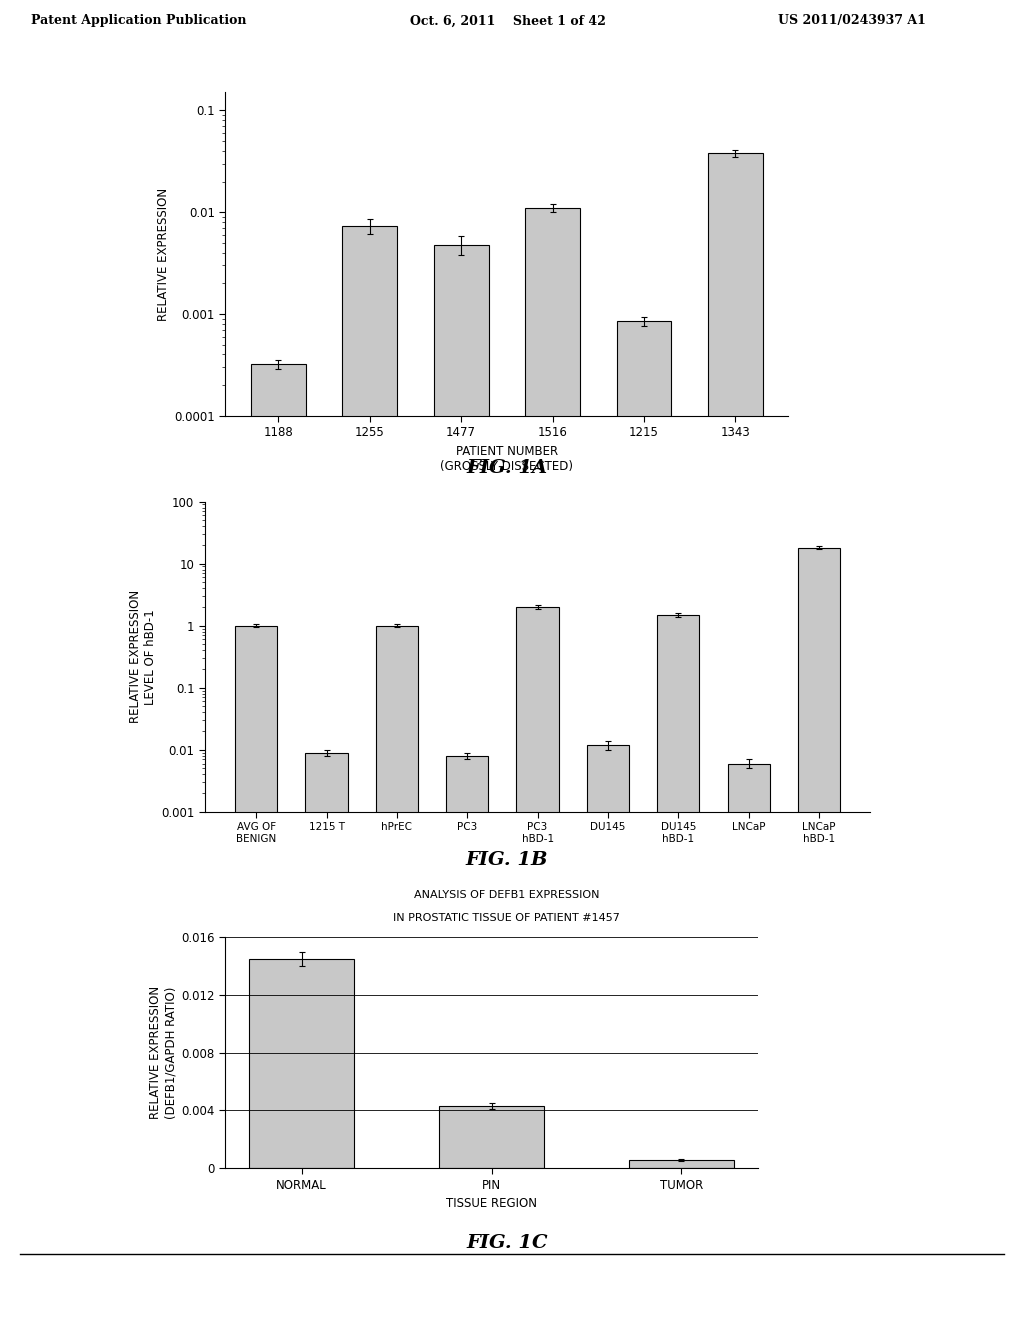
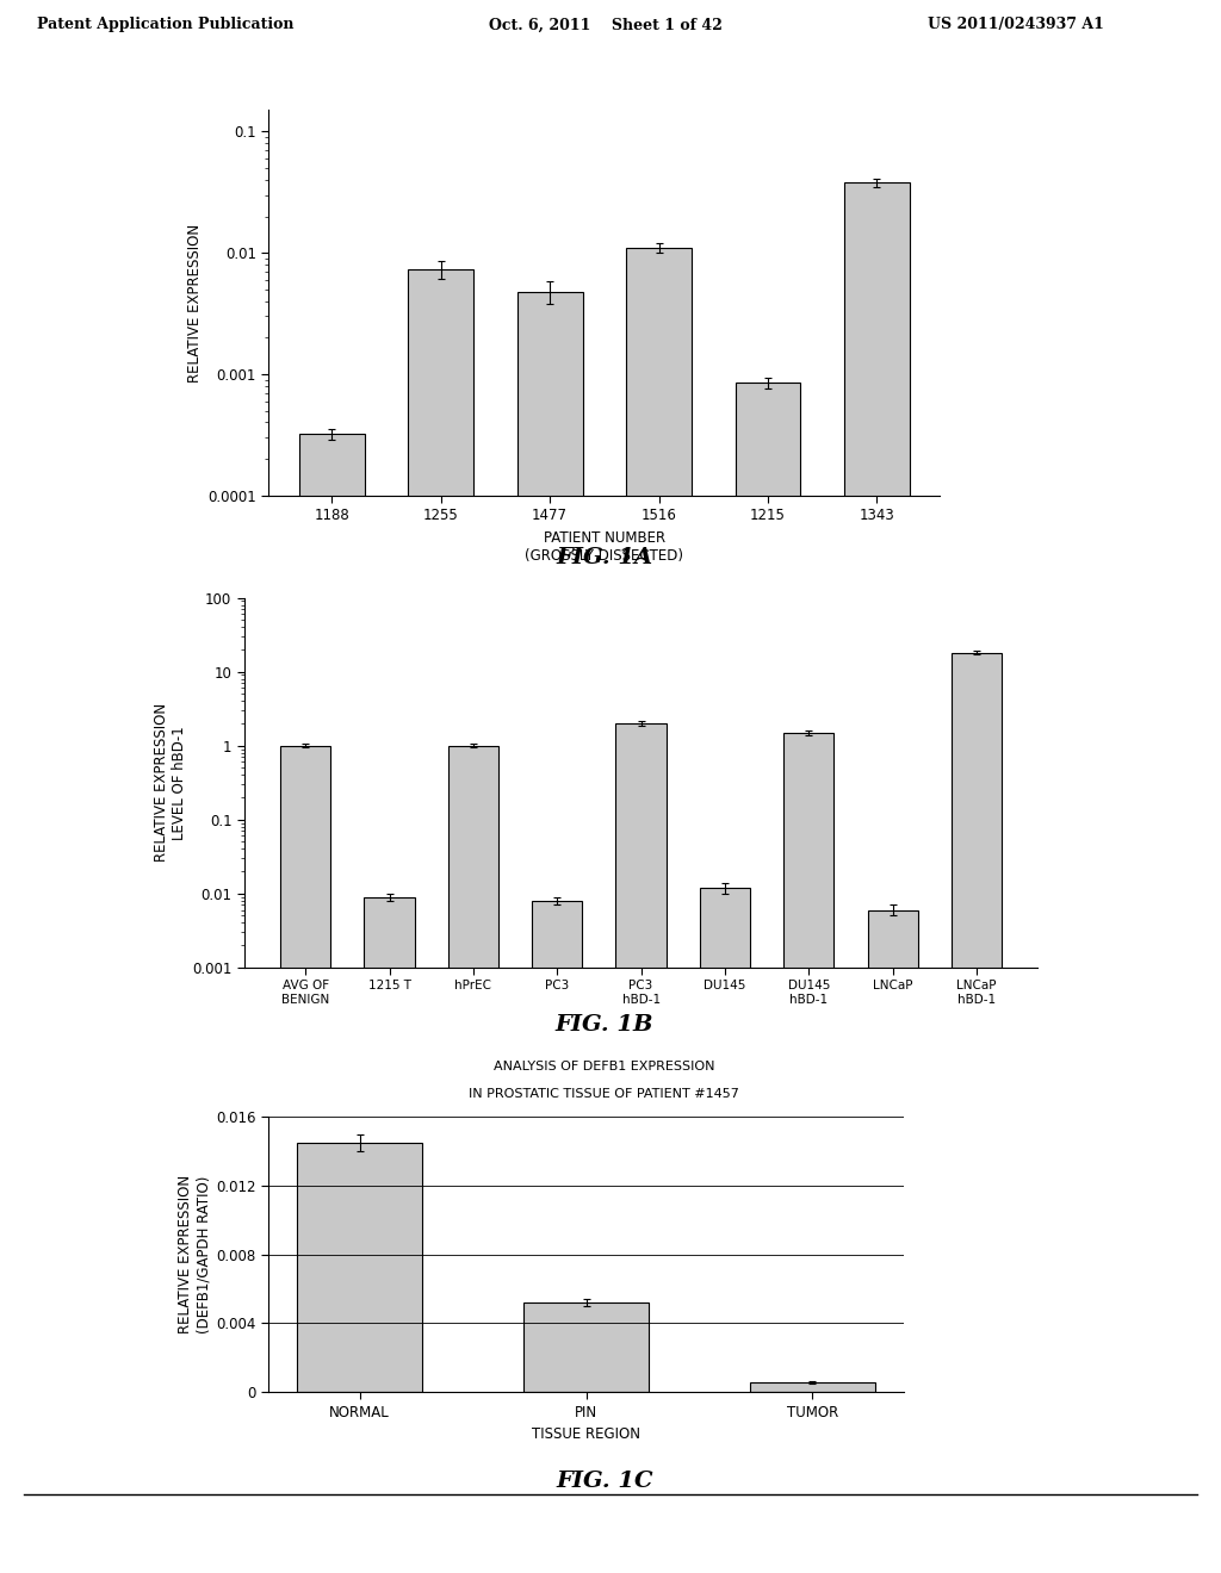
PIN: 0.0043 -> 0.0052
